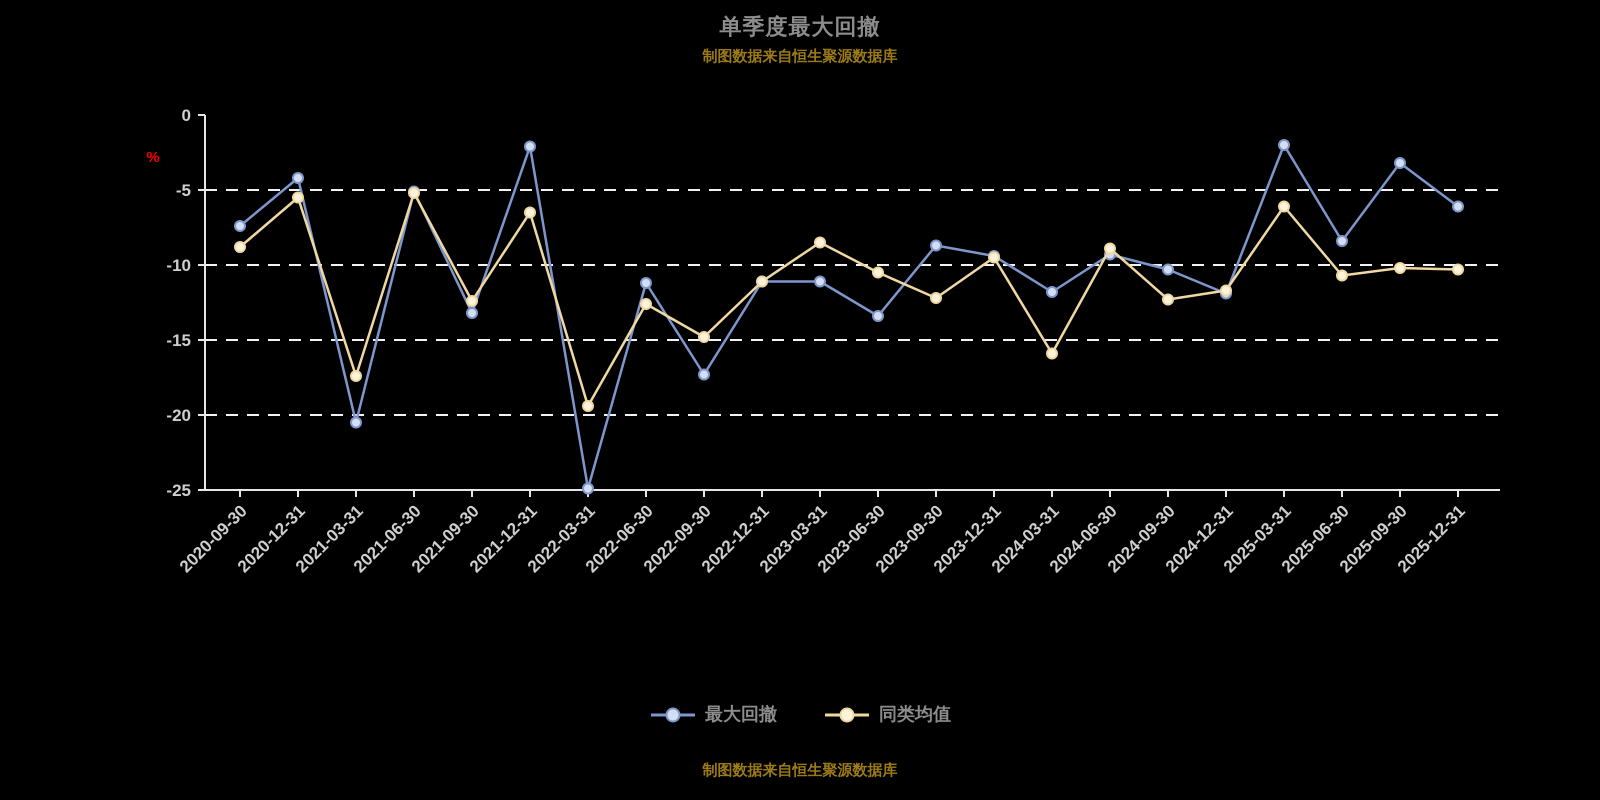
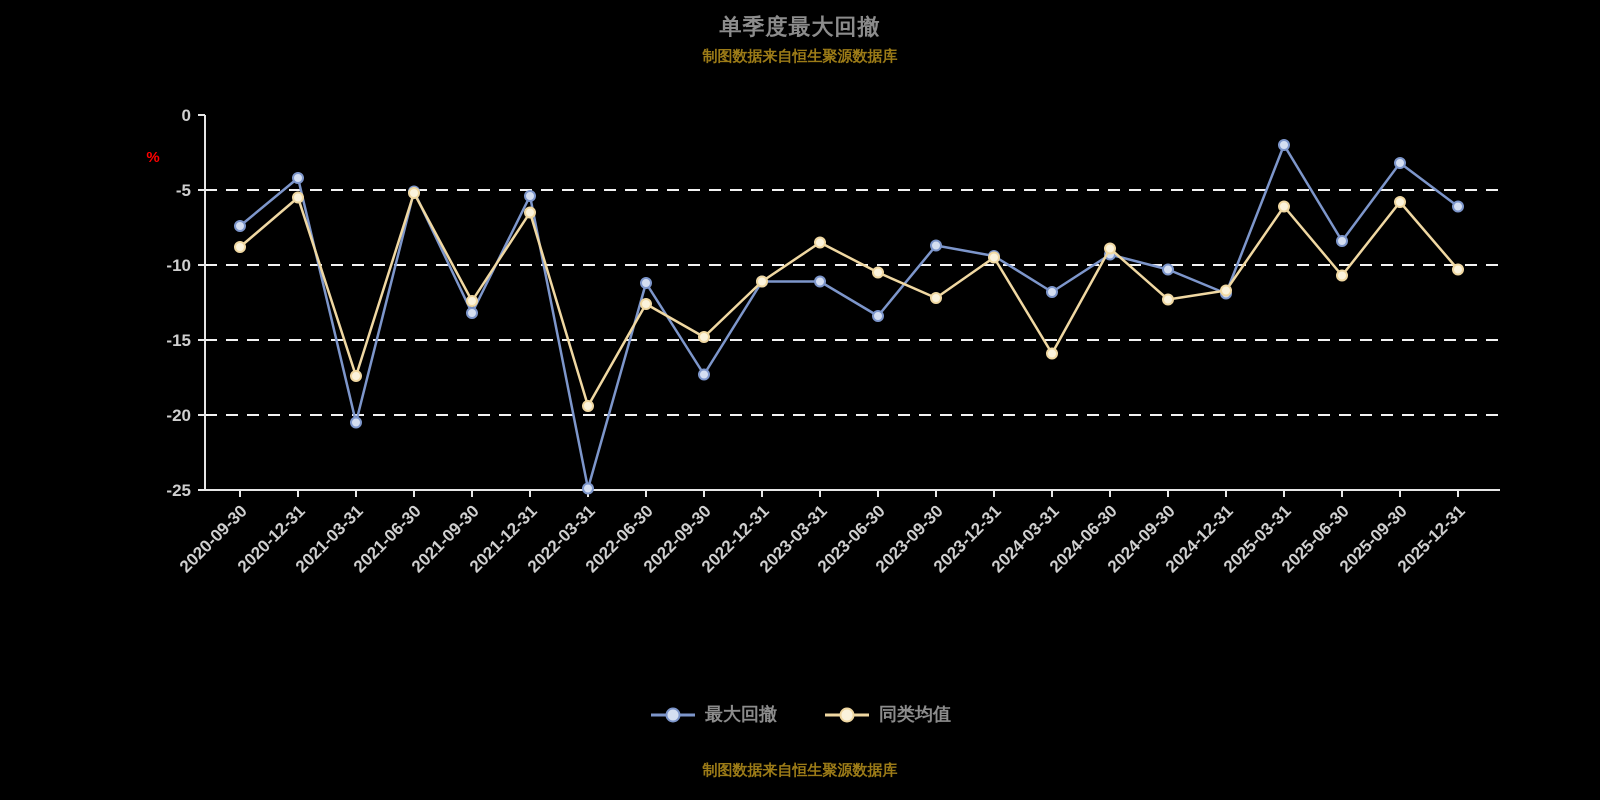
最大回撤/2021-12-31: -2.1 -> -5.4
同类均值/2025-09-30: -10.2 -> -5.8
